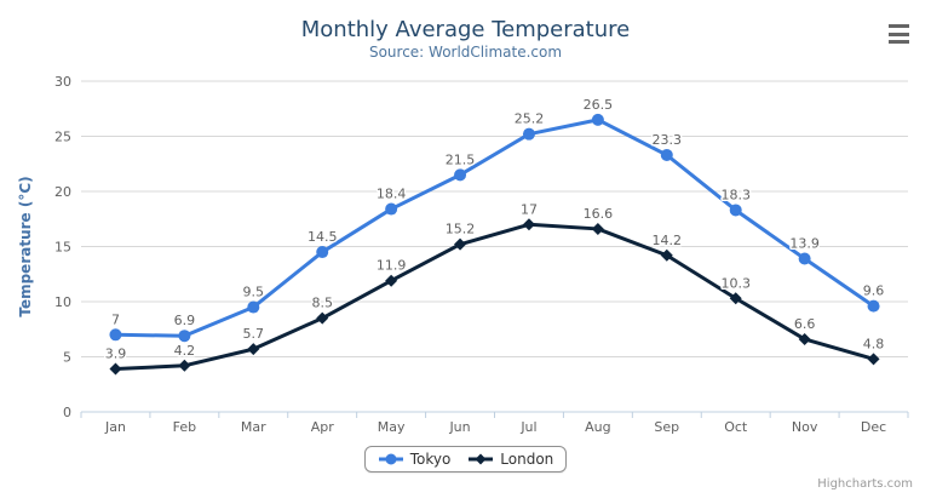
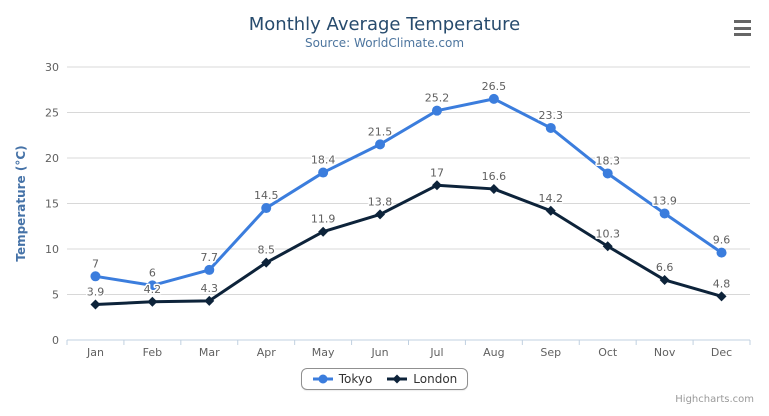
Tokyo/Feb: 6.9 -> 6
Tokyo/Mar: 9.5 -> 7.7
London/Mar: 5.7 -> 4.3
London/Jun: 15.2 -> 13.8
